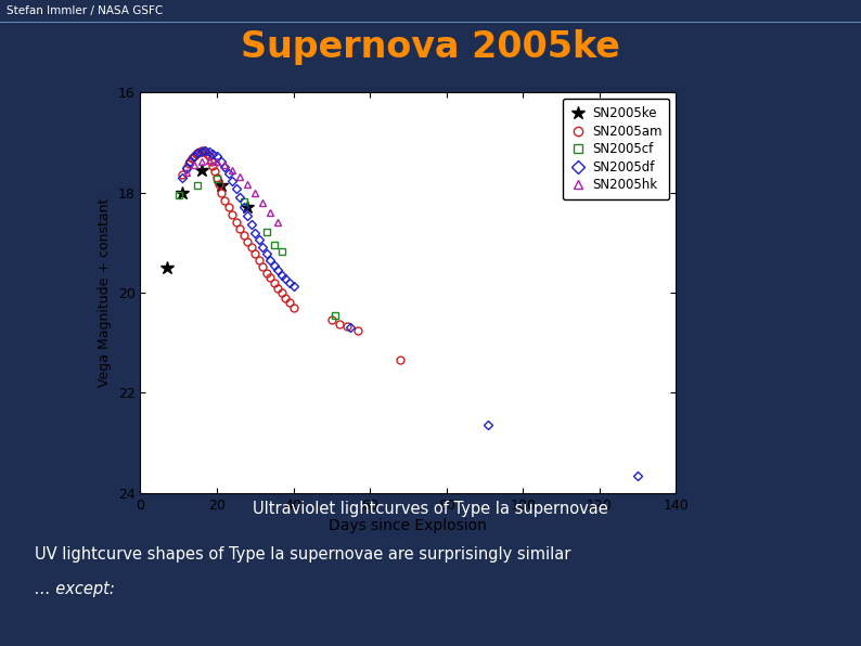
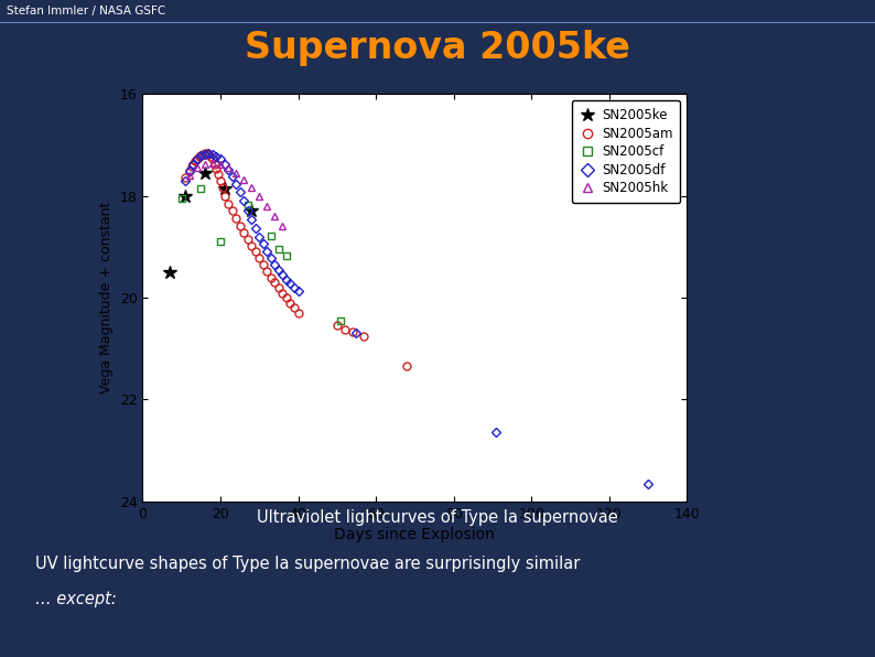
SN2005cf/20: 17.72 -> 18.90
